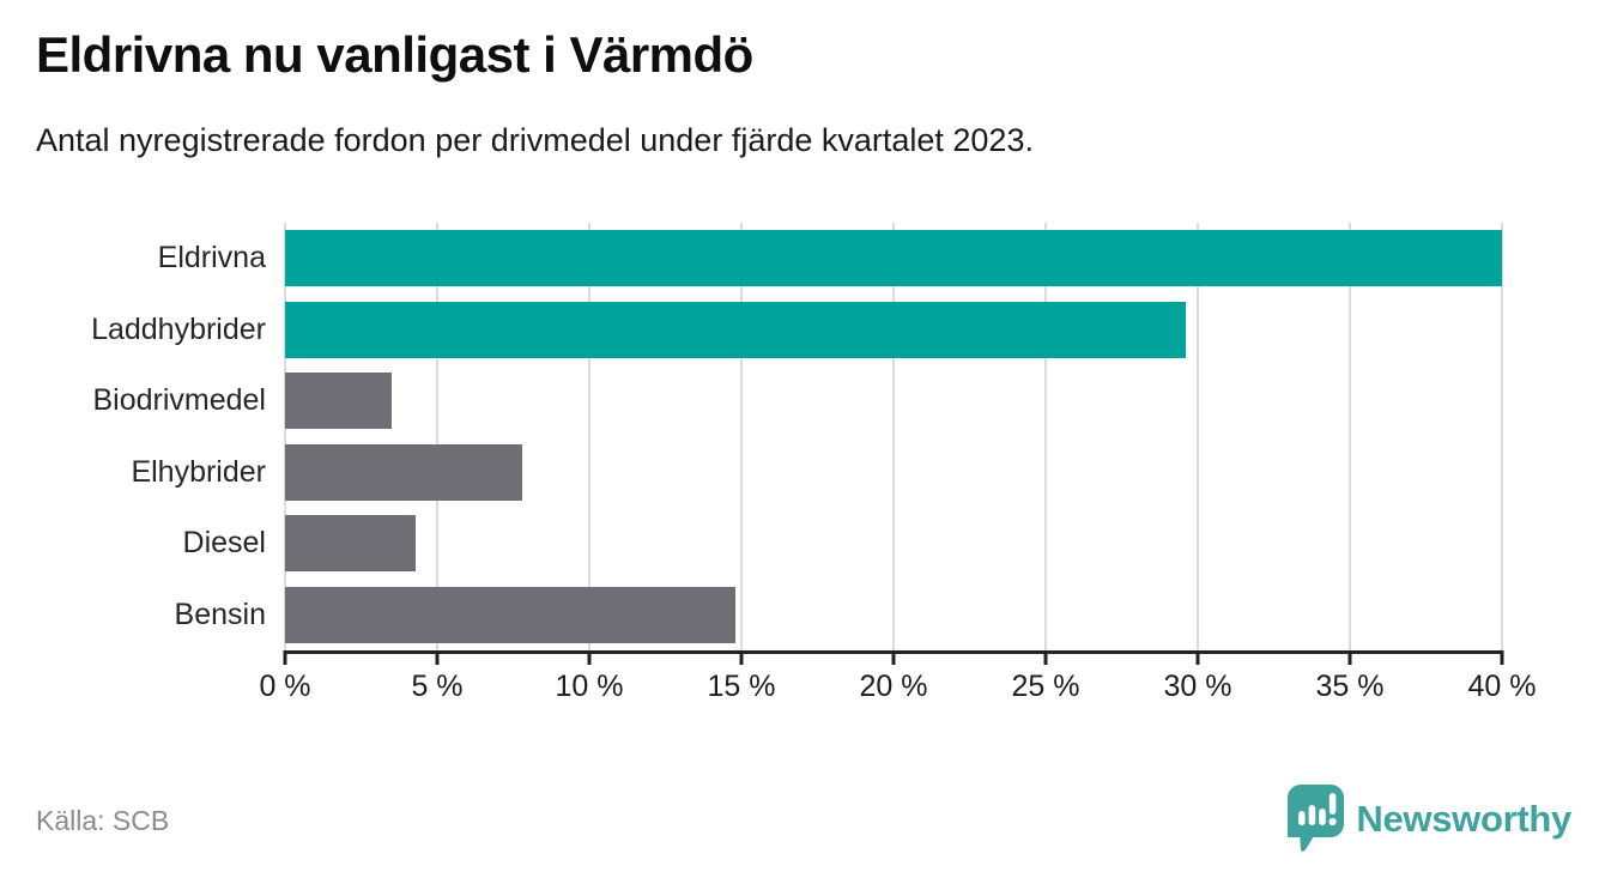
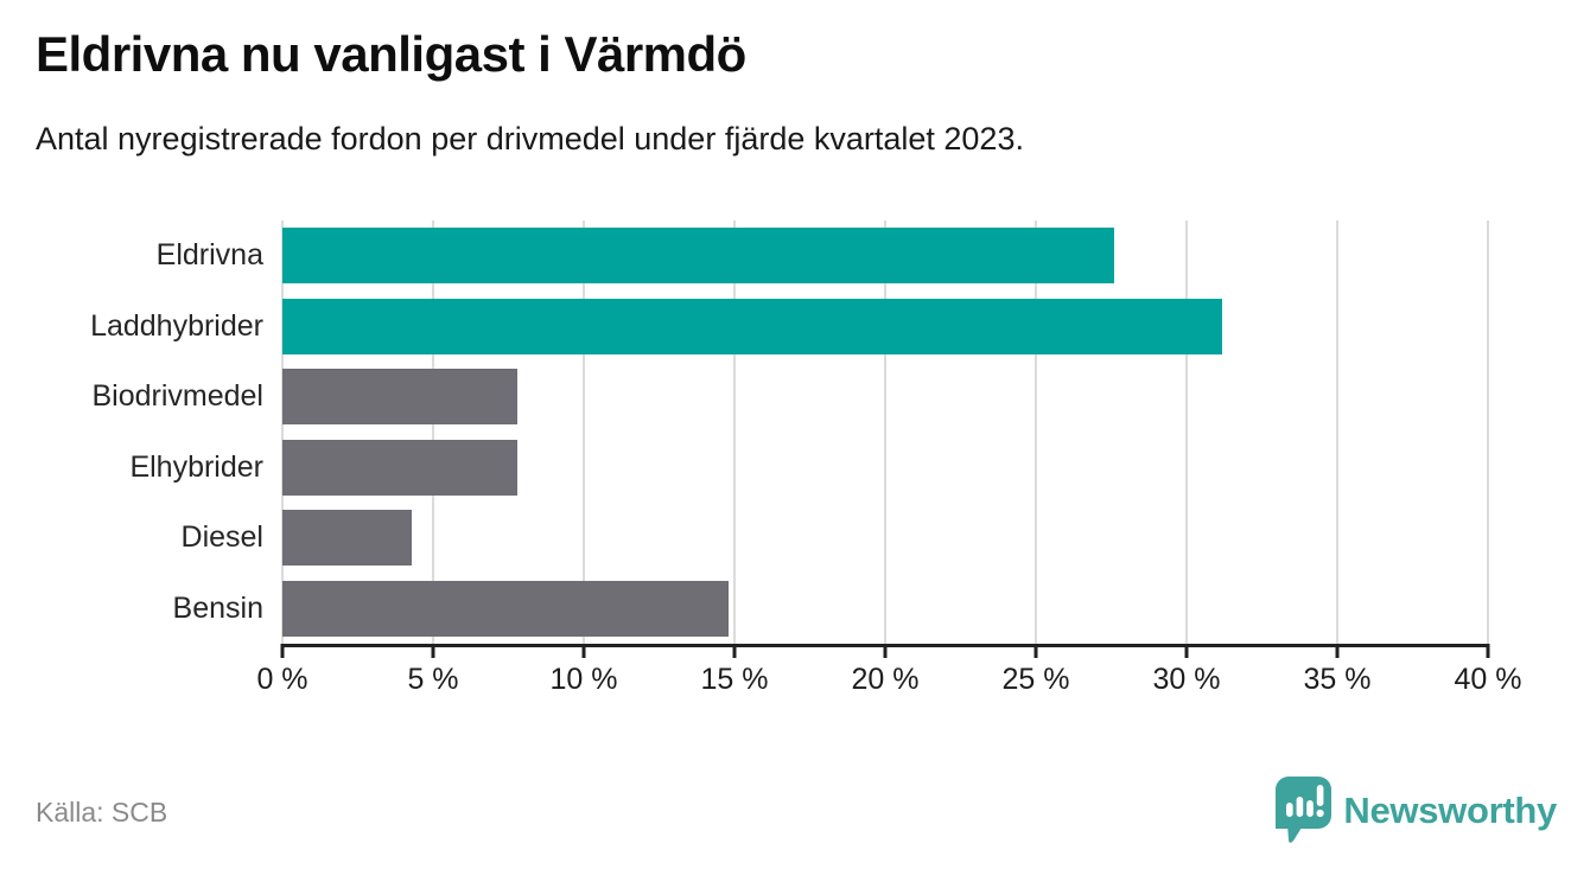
Eldrivna: 40.0% -> 27.6%
Laddhybrider: 29.6% -> 31.2%
Biodrivmedel: 3.5% -> 7.8%
